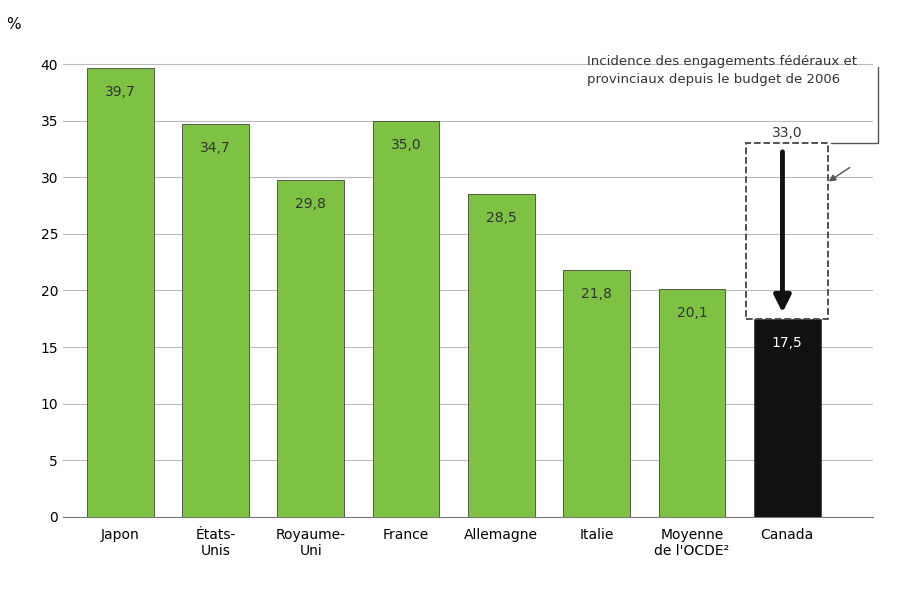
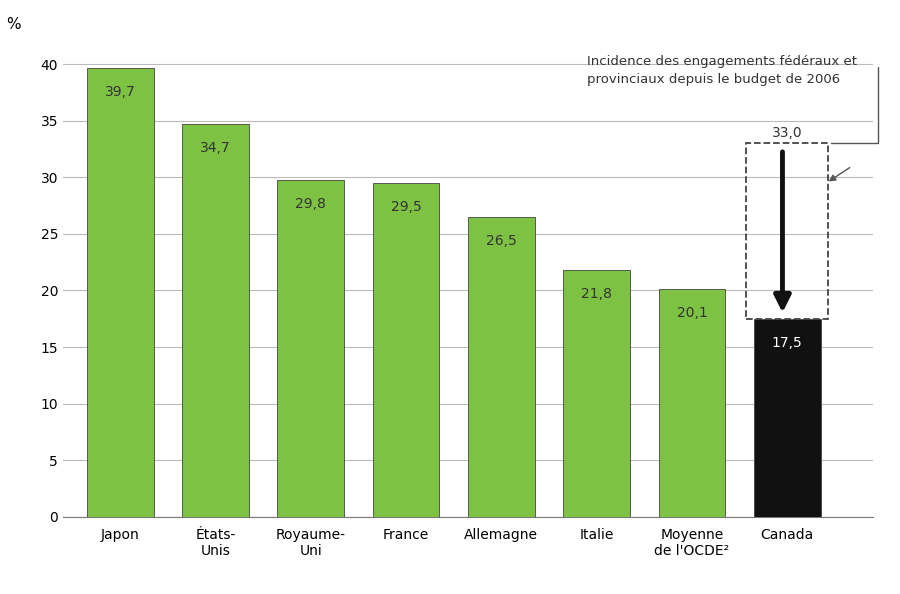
France: 35,0 -> 29,5
Allemagne: 28,5 -> 26,5
